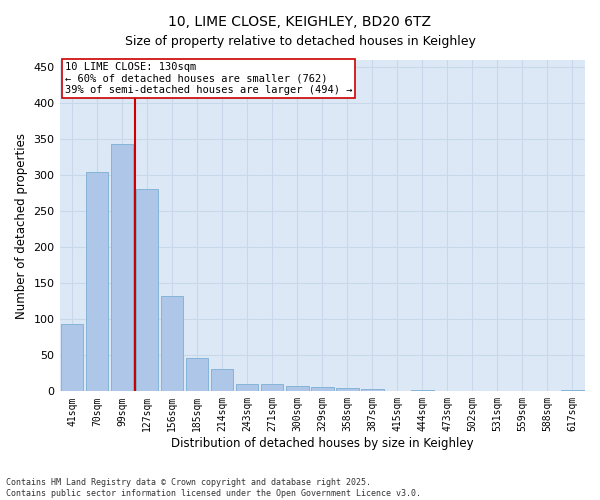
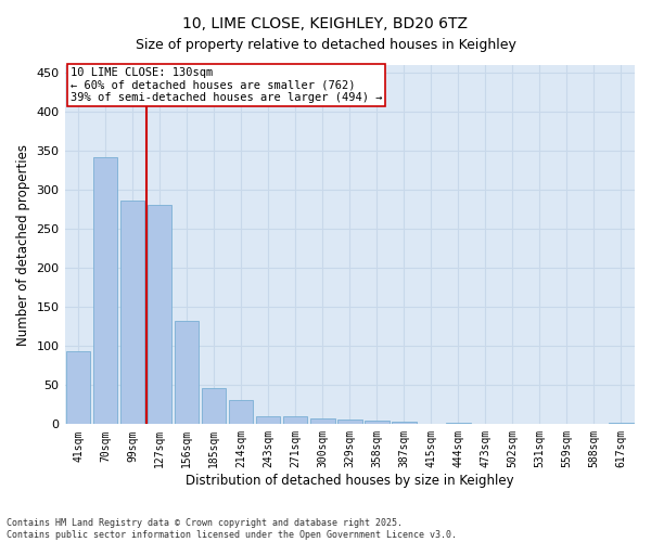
70sqm: 305 -> 342
99sqm: 344 -> 286
